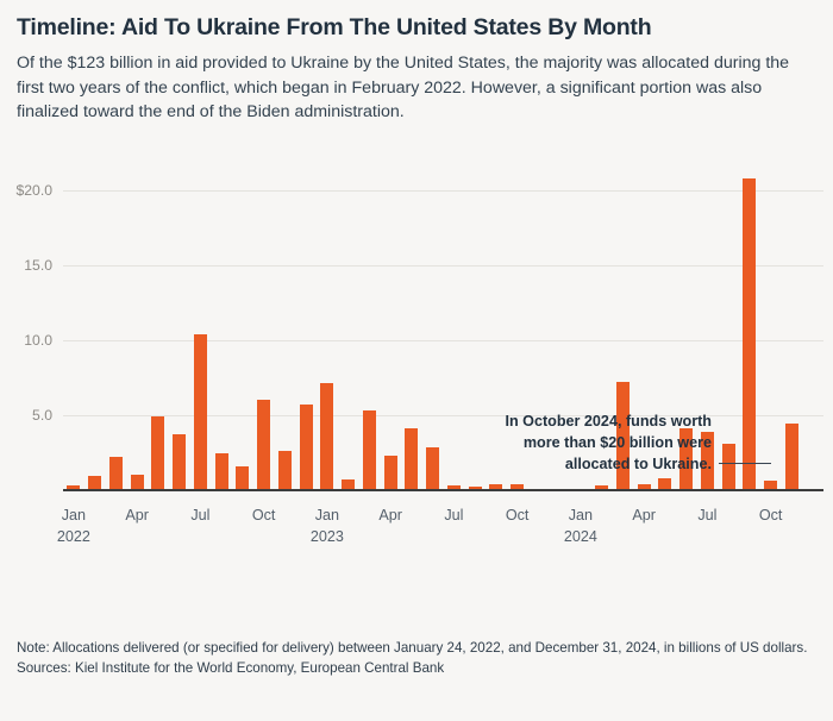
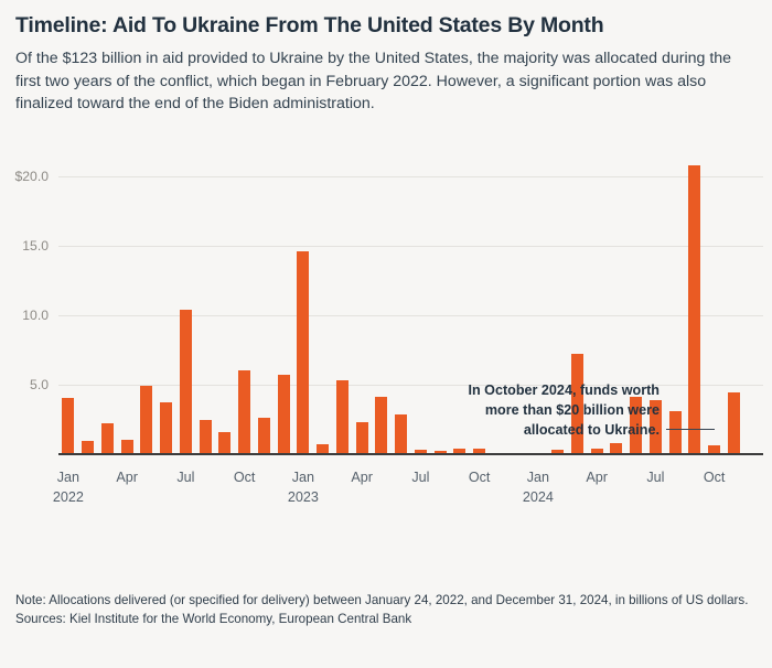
Jan 2022: $0.4 -> $4.1
Jan 2023: $7.2 -> $14.7
